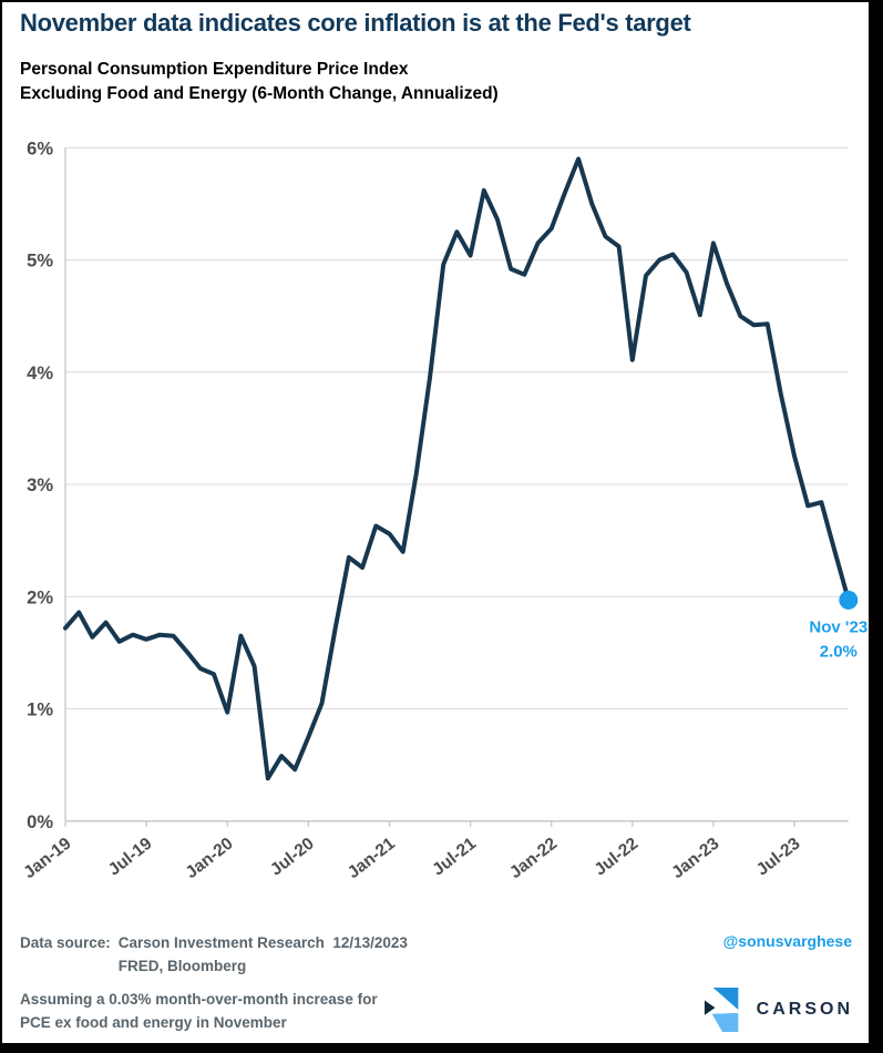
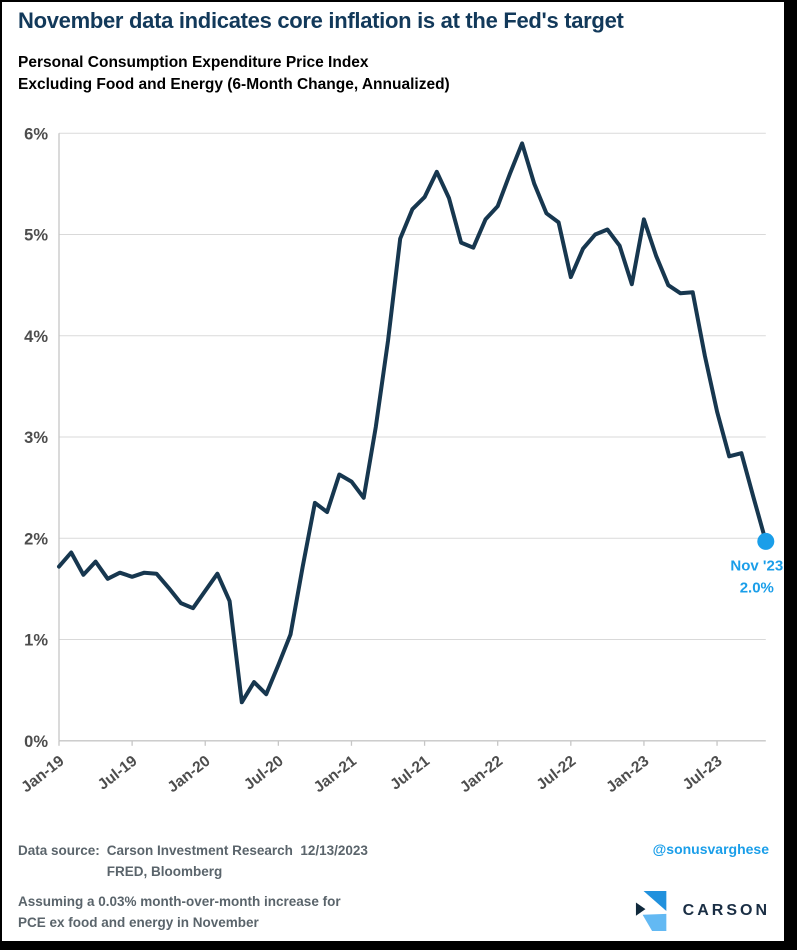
Jan-20: 0.97% -> 1.48%
Jul-21: 5.04% -> 5.37%
Jul-22: 4.11% -> 4.58%
